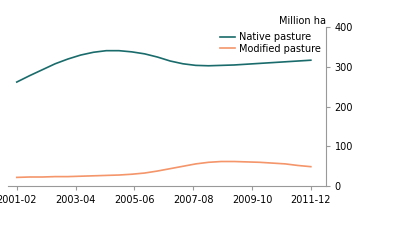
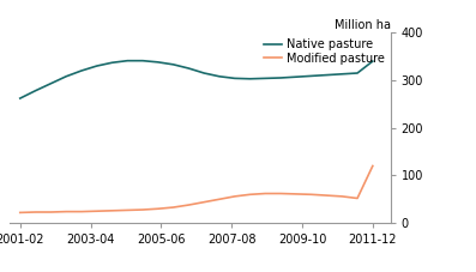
Native pasture/2011-12: 317 -> 340
Modified pasture/2011-12: 49 -> 120
